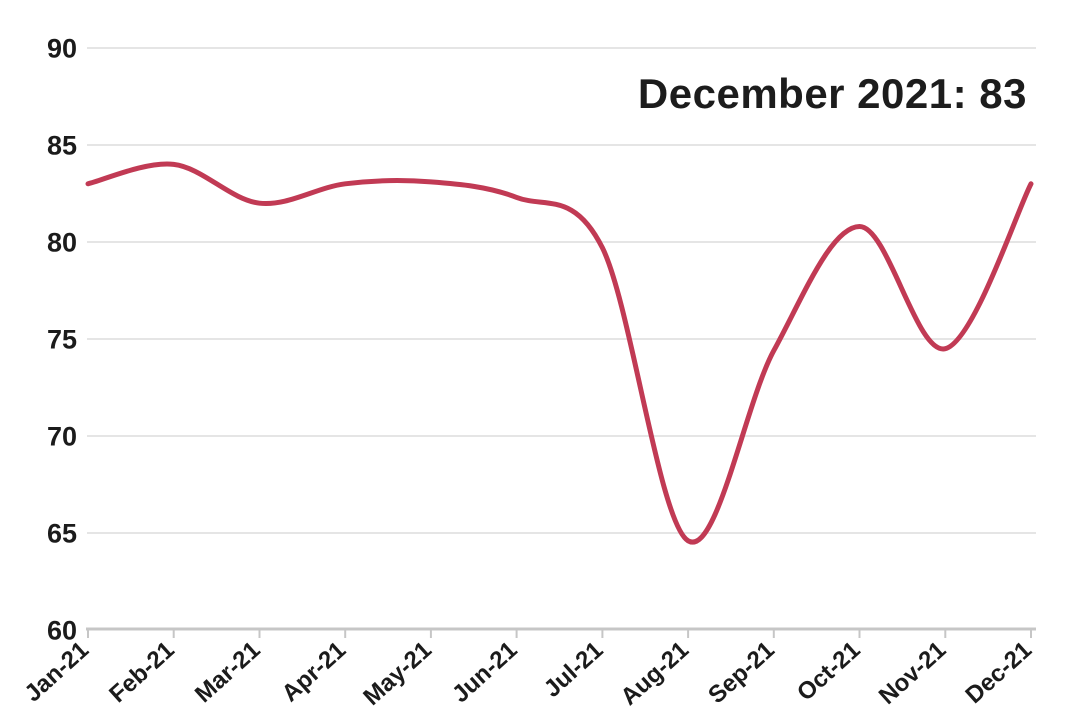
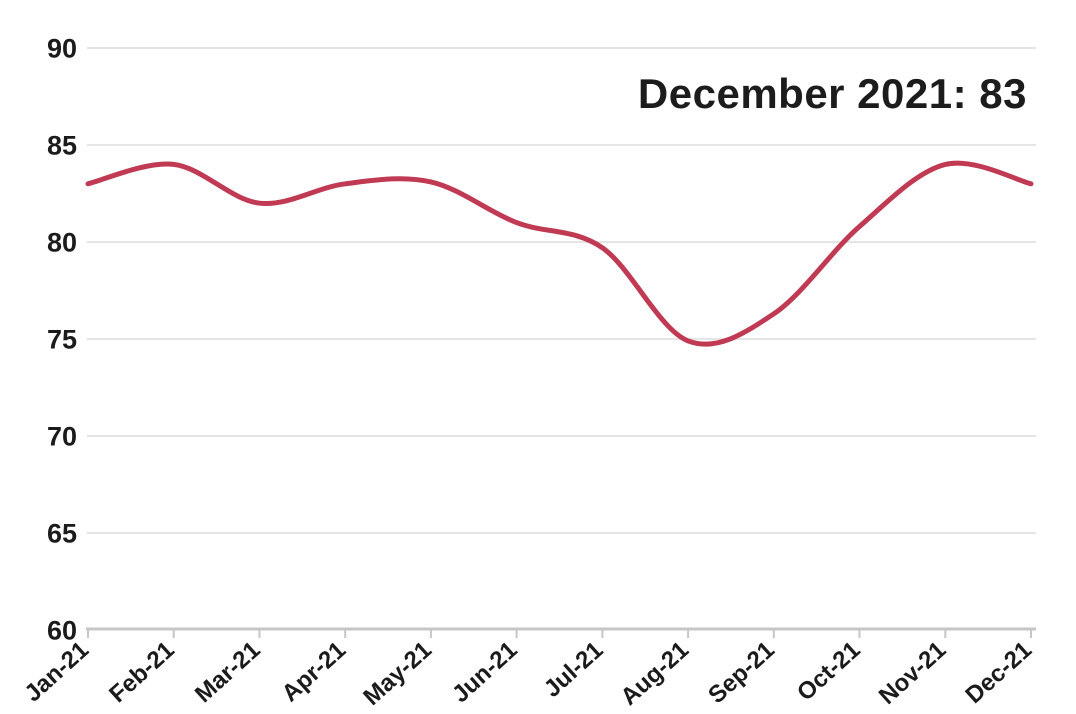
Jun-21: 82.3 -> 81.0
Aug-21: 64.6 -> 74.9
Sep-21: 74.4 -> 76.3
Nov-21: 74.5 -> 84.0
